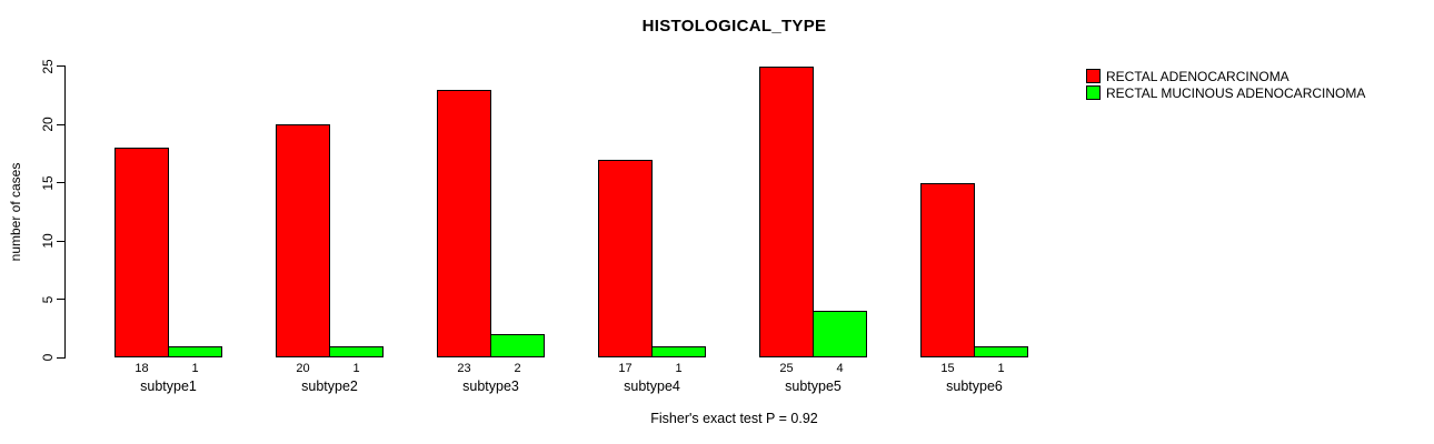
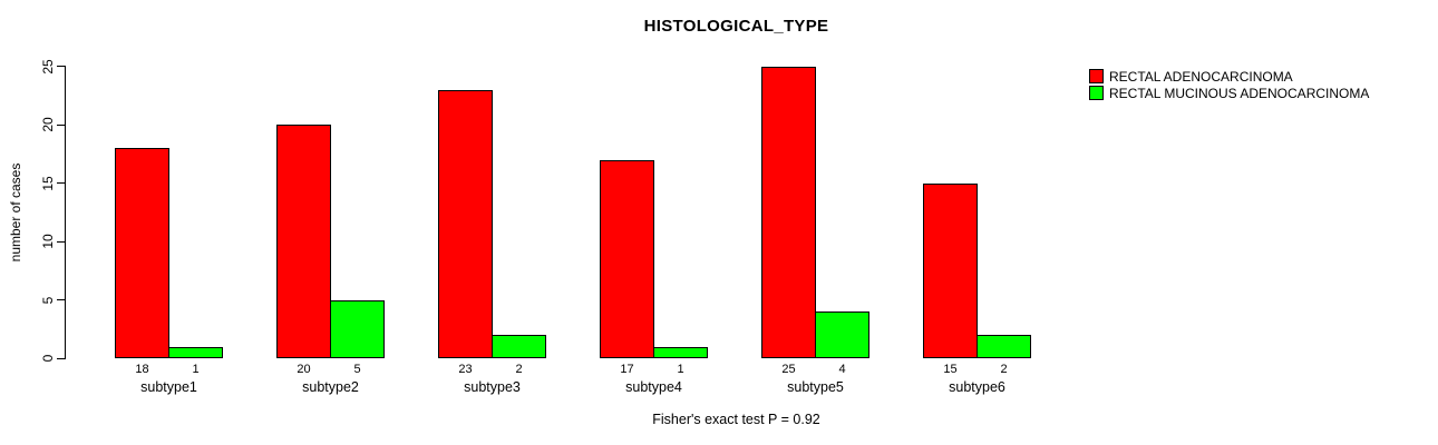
RECTAL MUCINOUS ADENOCARCINOMA/subtype2: 1 -> 5
RECTAL MUCINOUS ADENOCARCINOMA/subtype6: 1 -> 2
